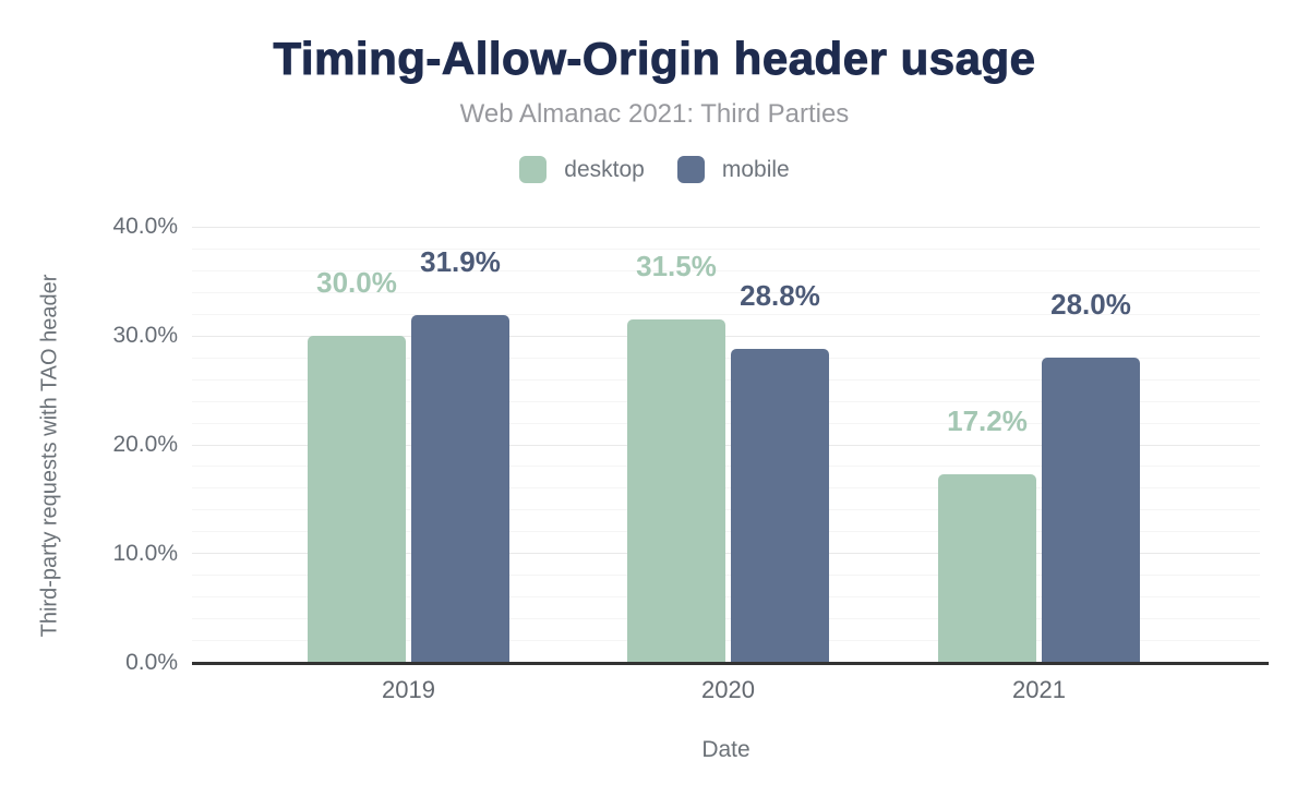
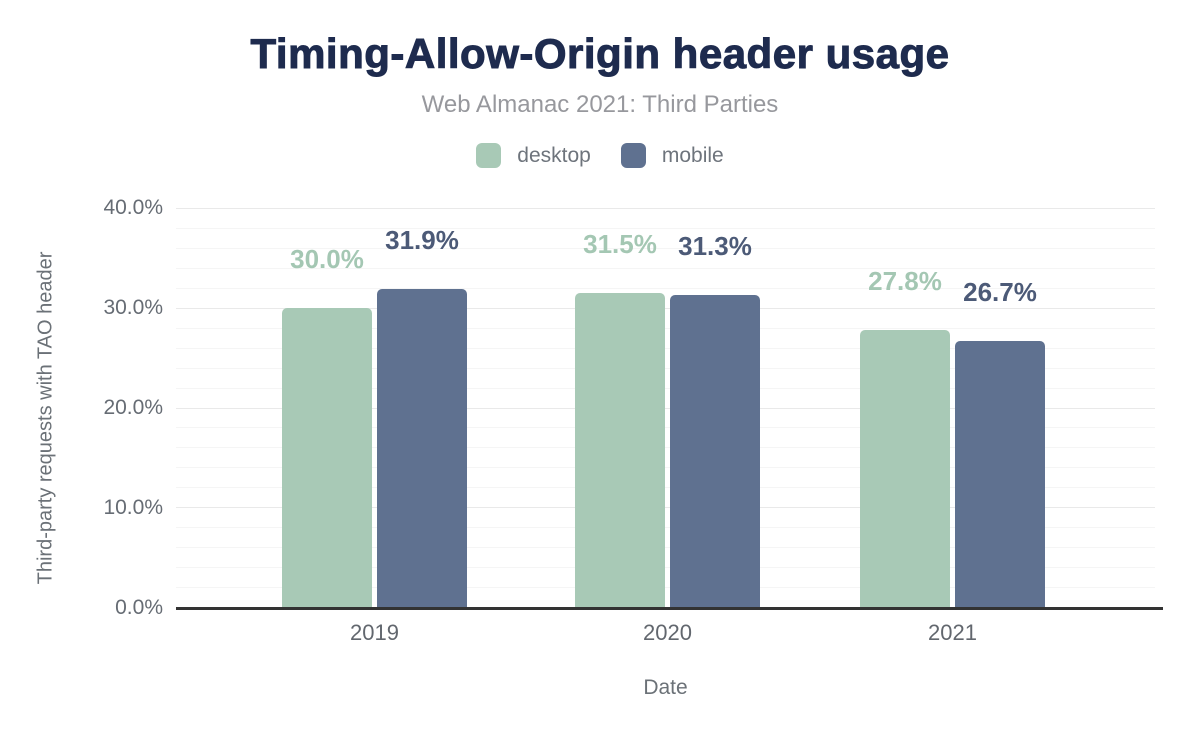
mobile/2020: 28.8% -> 31.3%
desktop/2021: 17.2% -> 27.8%
mobile/2021: 28.0% -> 26.7%
